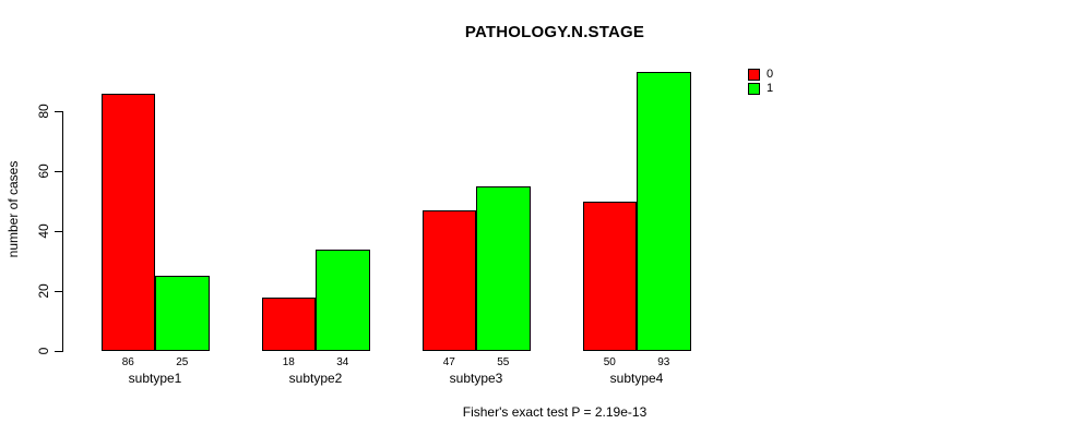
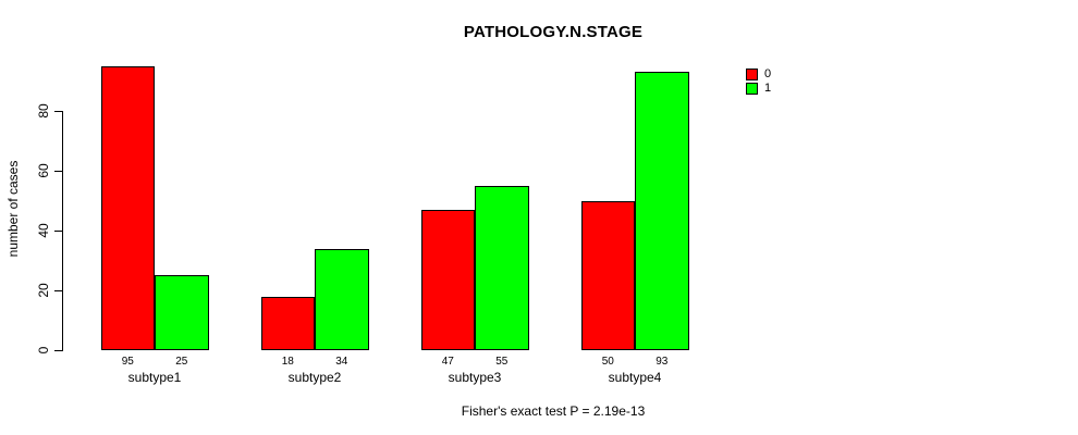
0/subtype1: 86 -> 95
